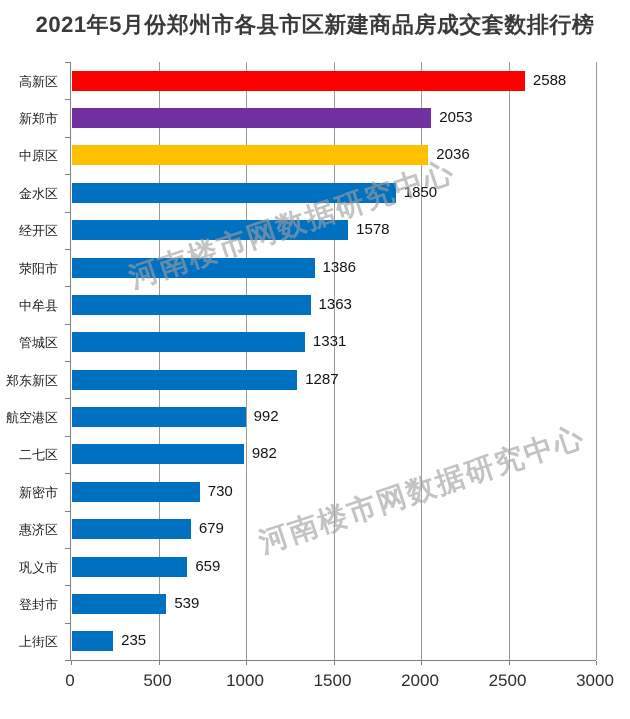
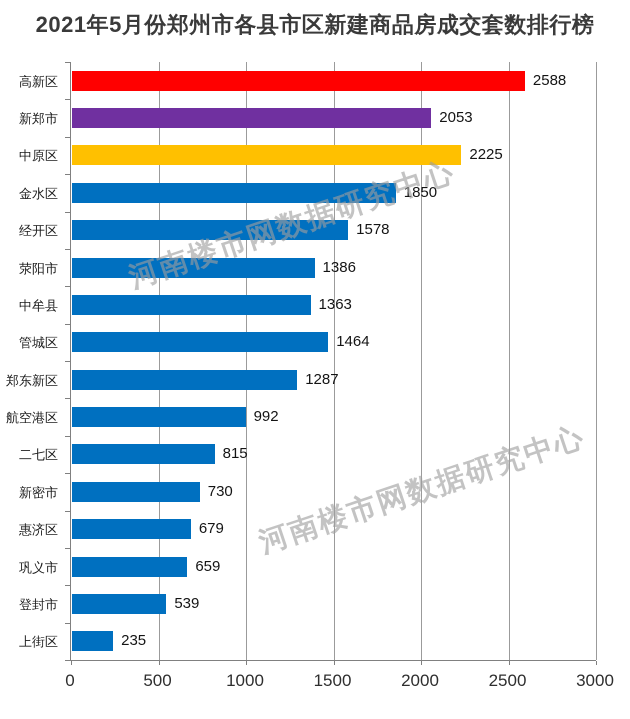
中原区: 2036 -> 2225
管城区: 1331 -> 1464
二七区: 982 -> 815
